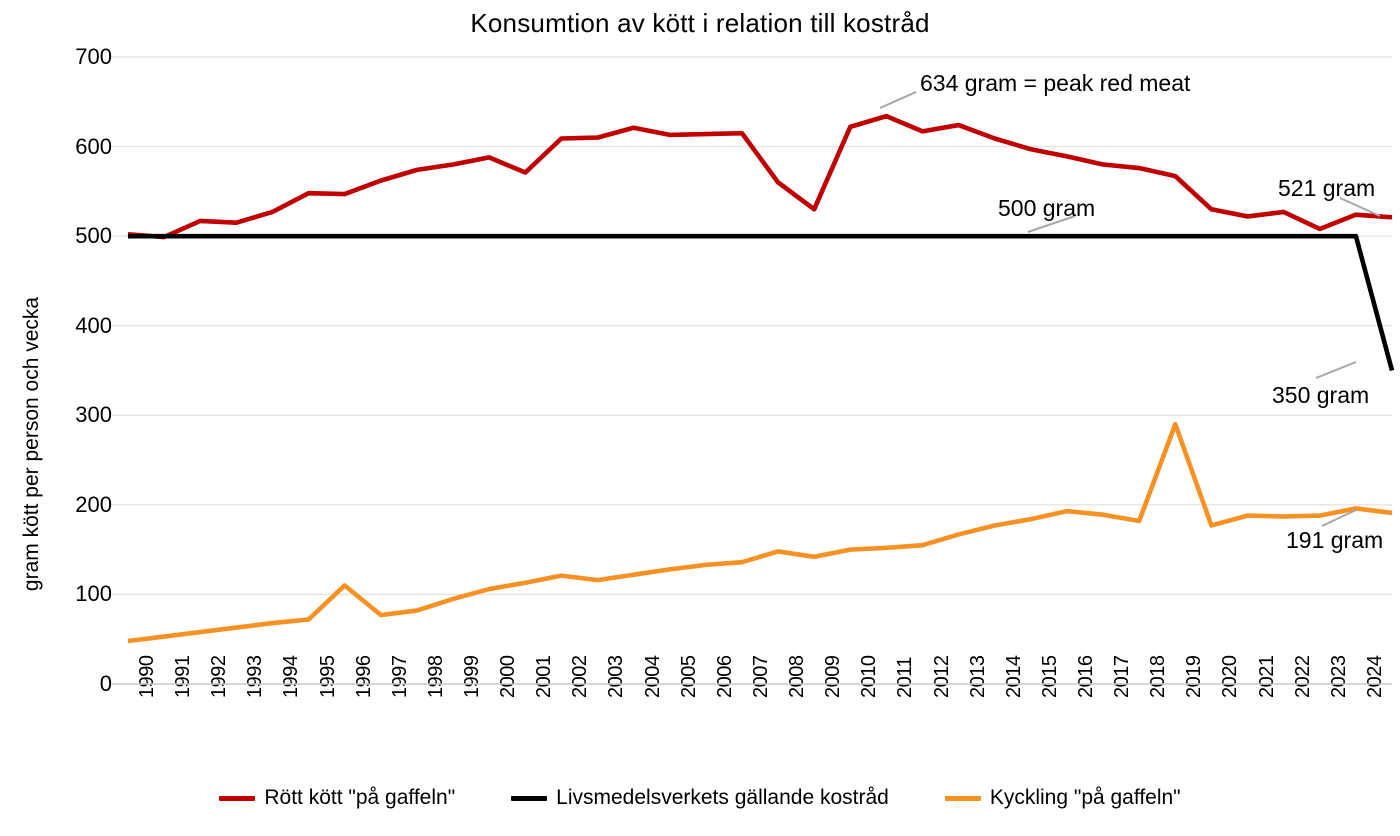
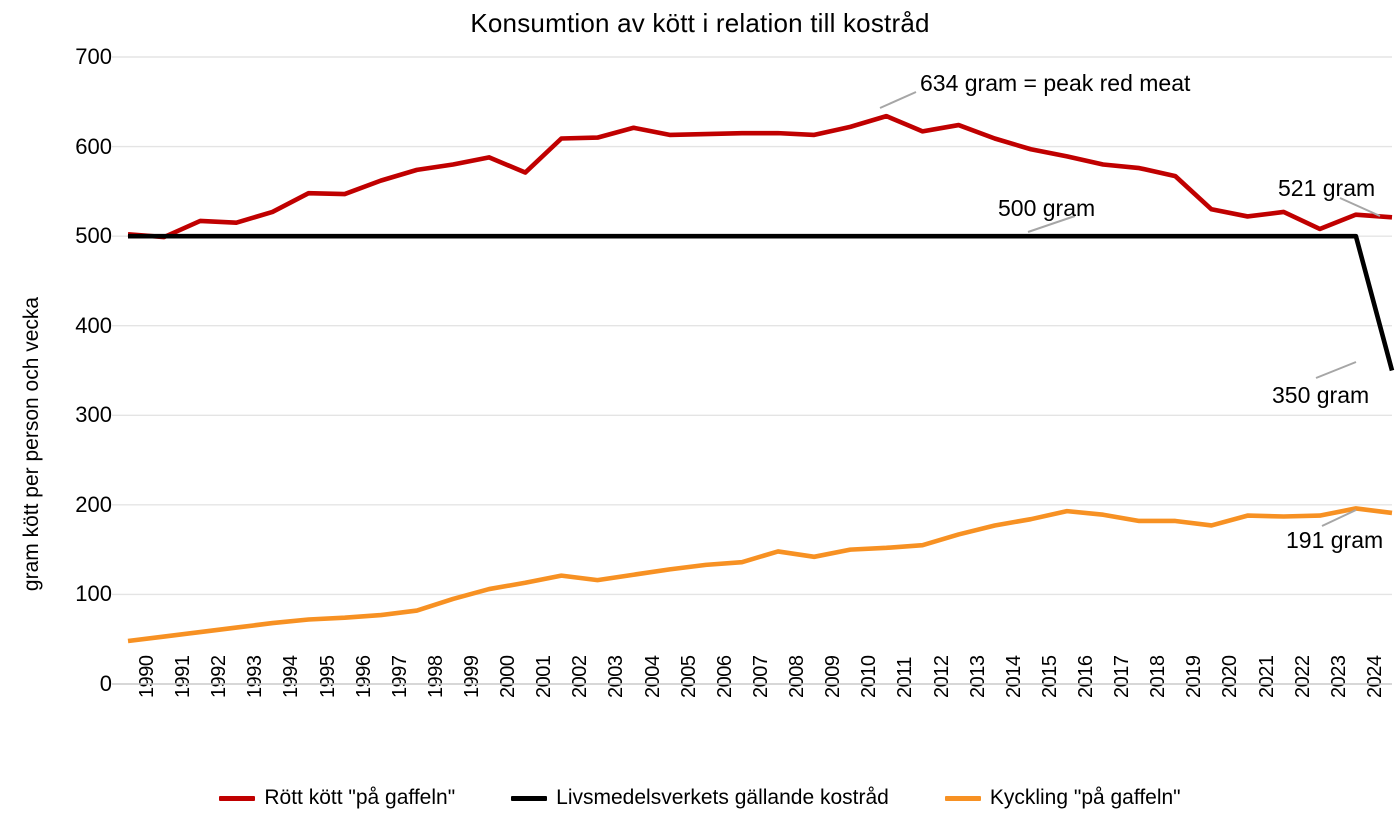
Kyckling "på gaffeln"/1996: 110 -> 70
Rött kött "på gaffeln"/2008: 560 -> 620
Rött kött "på gaffeln"/2009: 530 -> 610
Kyckling "på gaffeln"/2019: 290 -> 180
